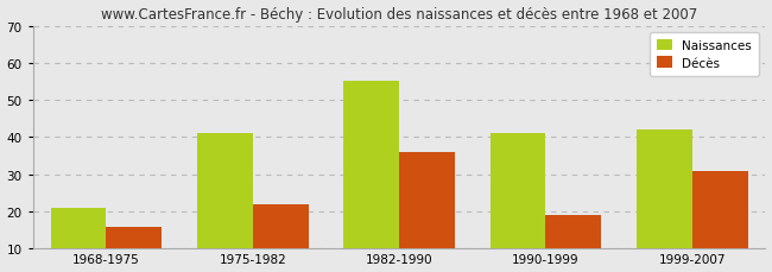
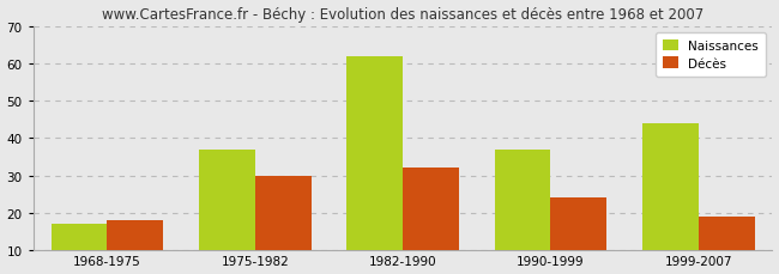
Naissances/1968-1975: 21 -> 17
Décès/1968-1975: 16 -> 18
Naissances/1975-1982: 41 -> 37
Décès/1975-1982: 22 -> 30
Naissances/1982-1990: 55 -> 62
Décès/1982-1990: 36 -> 32
Naissances/1990-1999: 41 -> 37
Décès/1990-1999: 19 -> 24
Naissances/1999-2007: 42 -> 44
Décès/1999-2007: 31 -> 19
